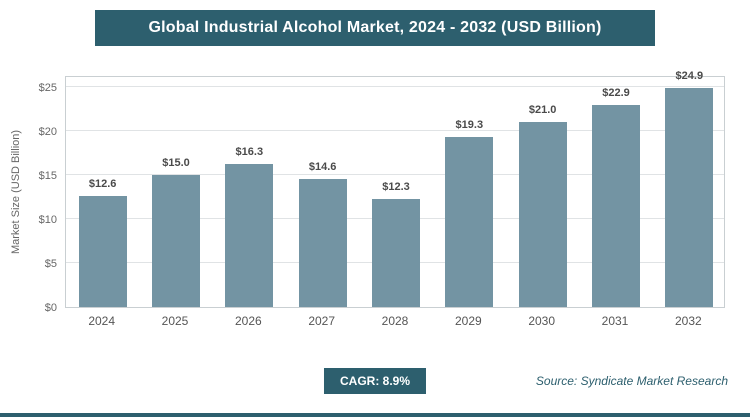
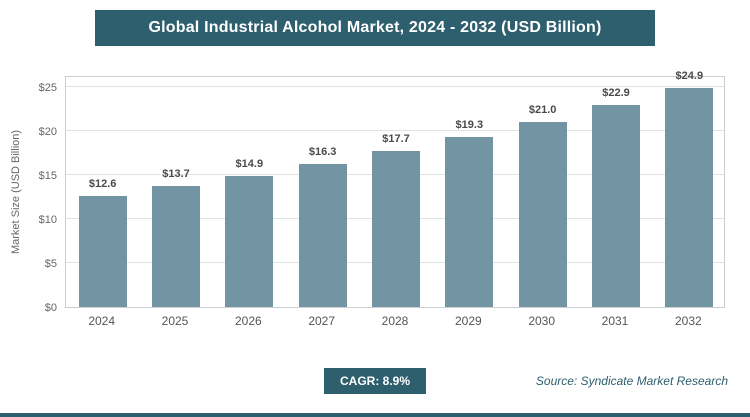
2025: $15.0 -> $13.7
2026: $16.3 -> $14.9
2027: $14.6 -> $16.3
2028: $12.3 -> $17.7
